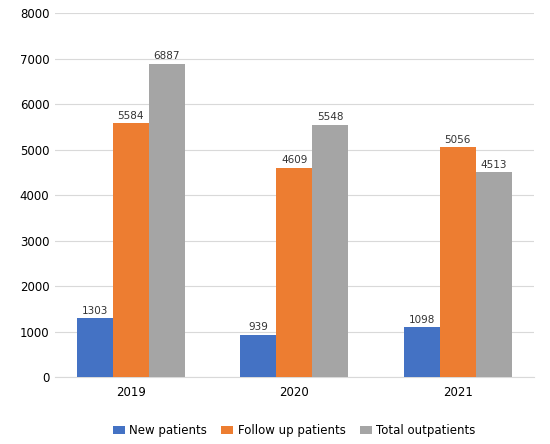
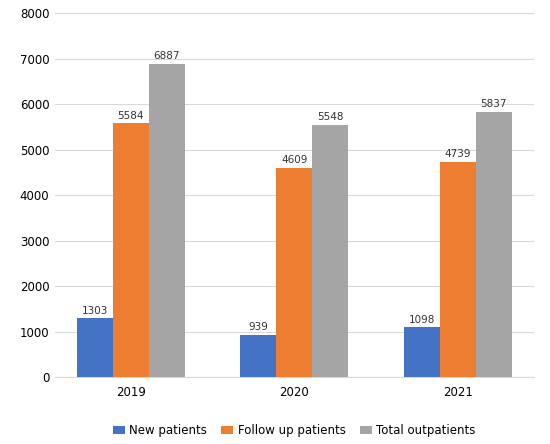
Follow up patients/2021: 5056 -> 4739
Total outpatients/2021: 4513 -> 5837
